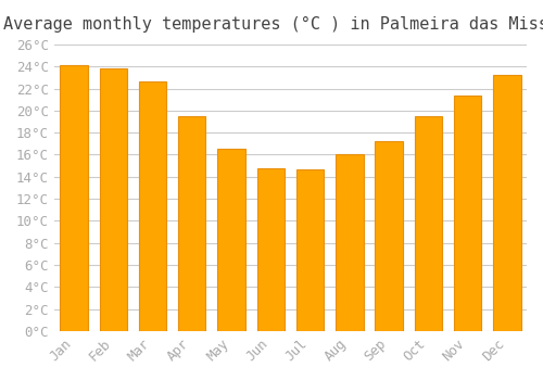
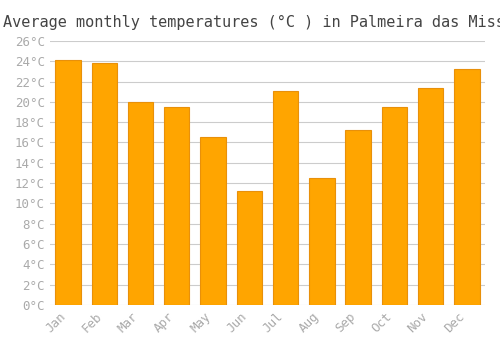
Mar: 22.6°C -> 20.0°C
Jun: 14.8°C -> 11.2°C
Jul: 14.7°C -> 21.1°C
Aug: 16.0°C -> 12.5°C
